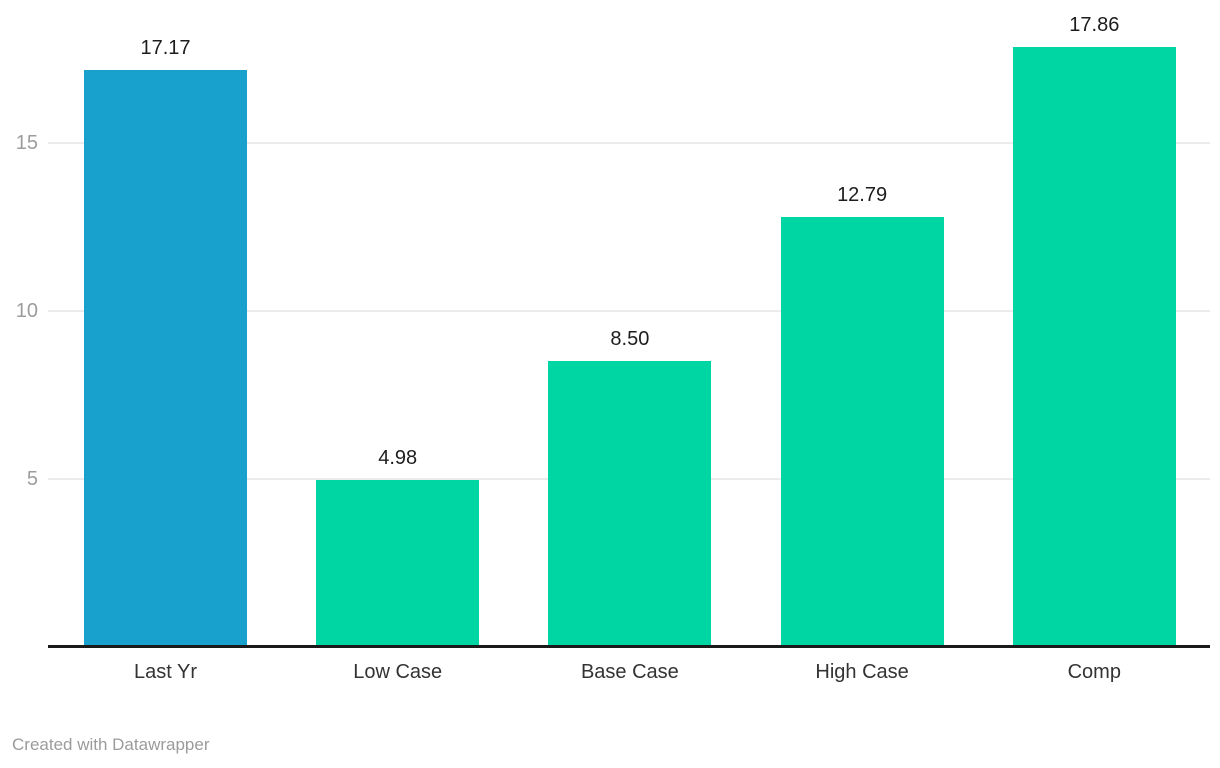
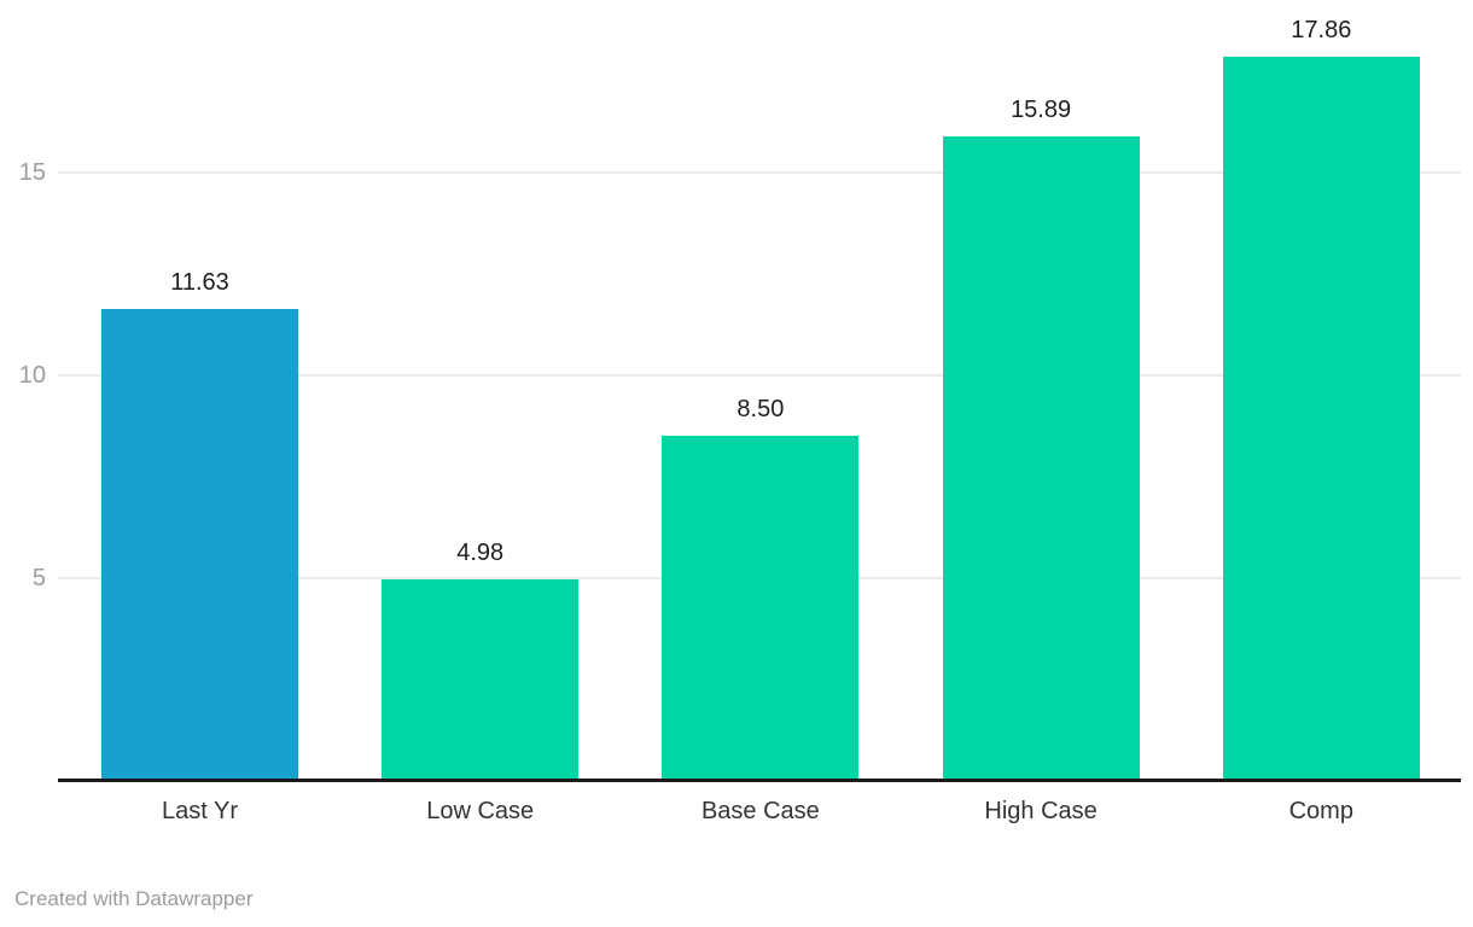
Last Yr: 17.17 -> 11.63
High Case: 12.79 -> 15.89
